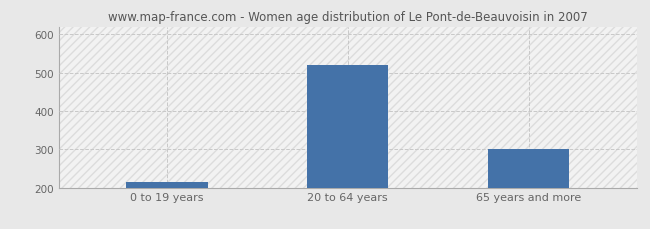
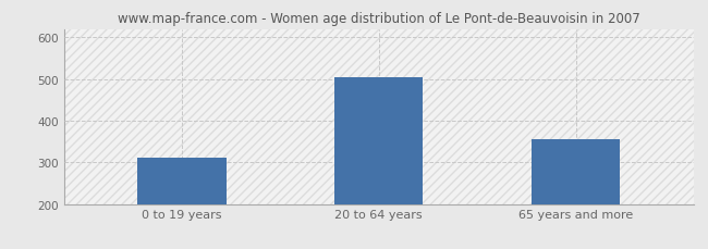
0 to 19 years: 215 -> 310
20 to 64 years: 520 -> 505
65 years and more: 300 -> 355
